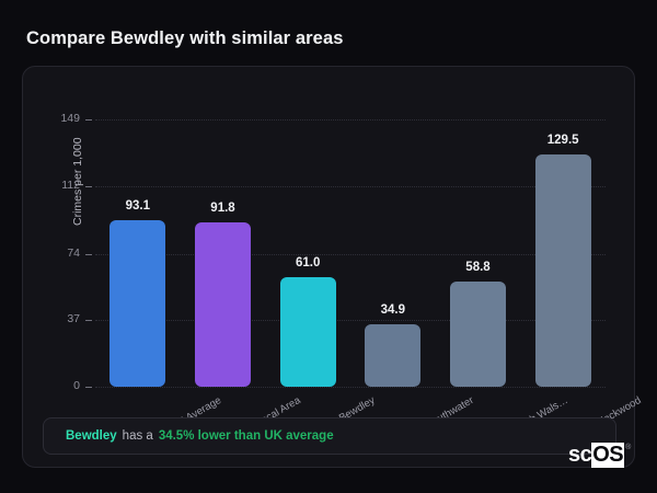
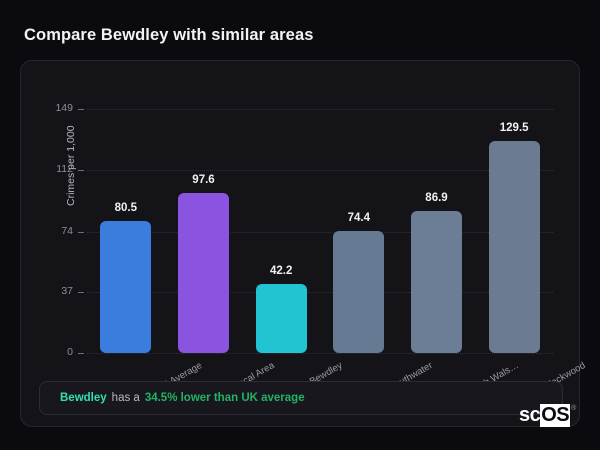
UK Average: 93.1 -> 80.5
Local Area: 91.8 -> 97.6
Bewdley: 61.0 -> 42.2
Southwater: 34.9 -> 74.4
North Wals…: 58.8 -> 86.9
